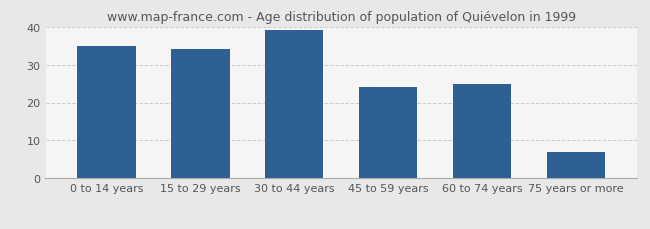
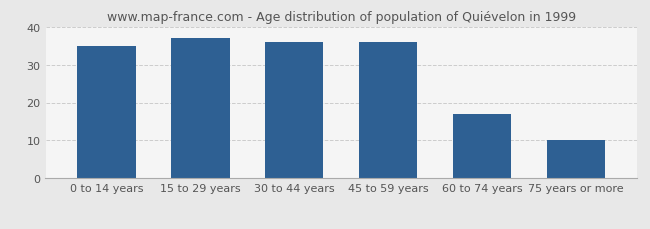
15 to 29 years: 34 -> 37
30 to 44 years: 39 -> 36
45 to 59 years: 24 -> 36
60 to 74 years: 25 -> 17
75 years or more: 7 -> 10
